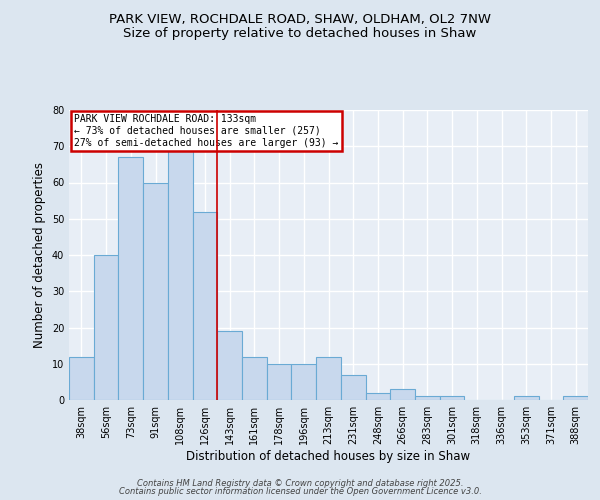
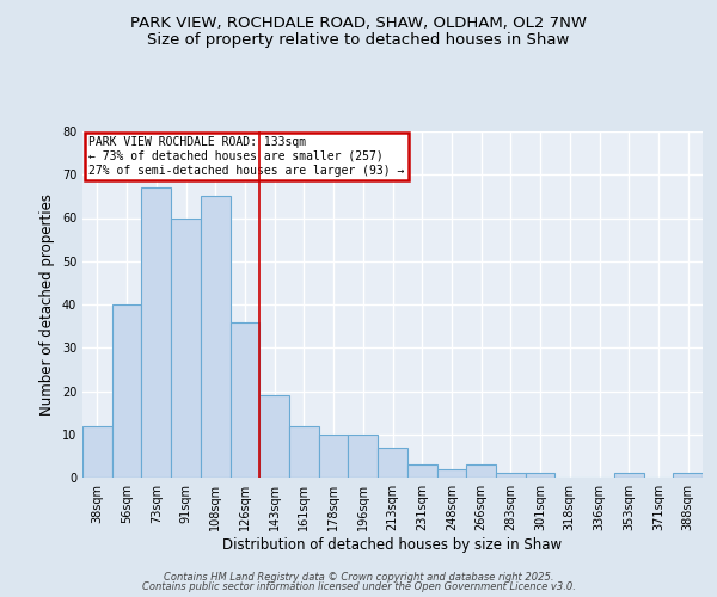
108sqm: 69 -> 65
126sqm: 52 -> 36
213sqm: 12 -> 7
231sqm: 7 -> 3
